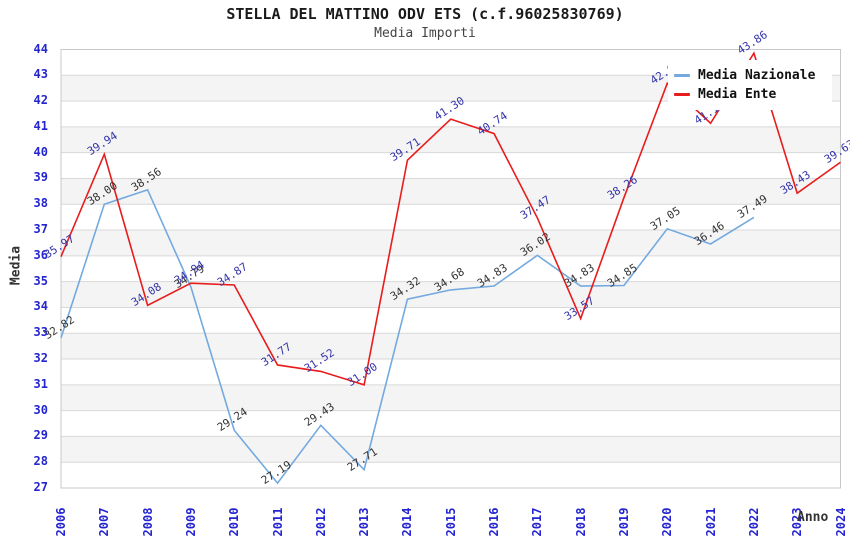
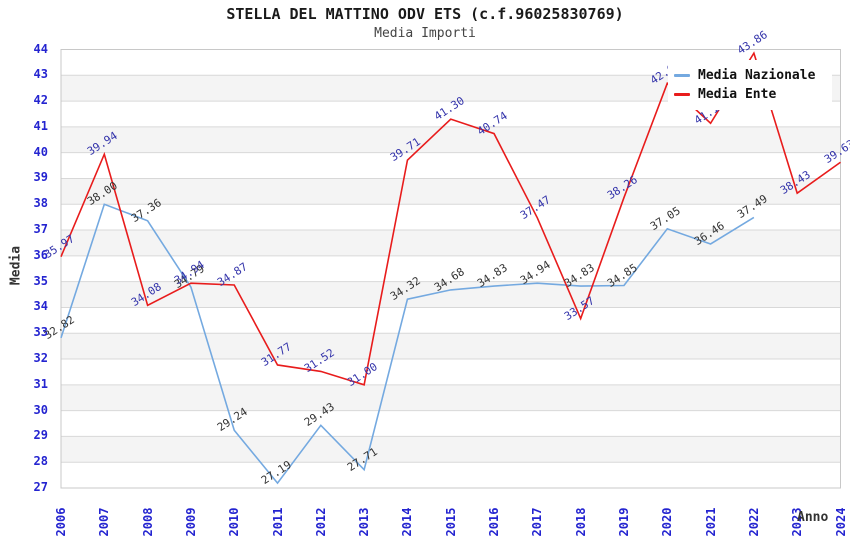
Media Nazionale/2008: 38.56 -> 37.36
Media Nazionale/2017: 36.02 -> 34.94
